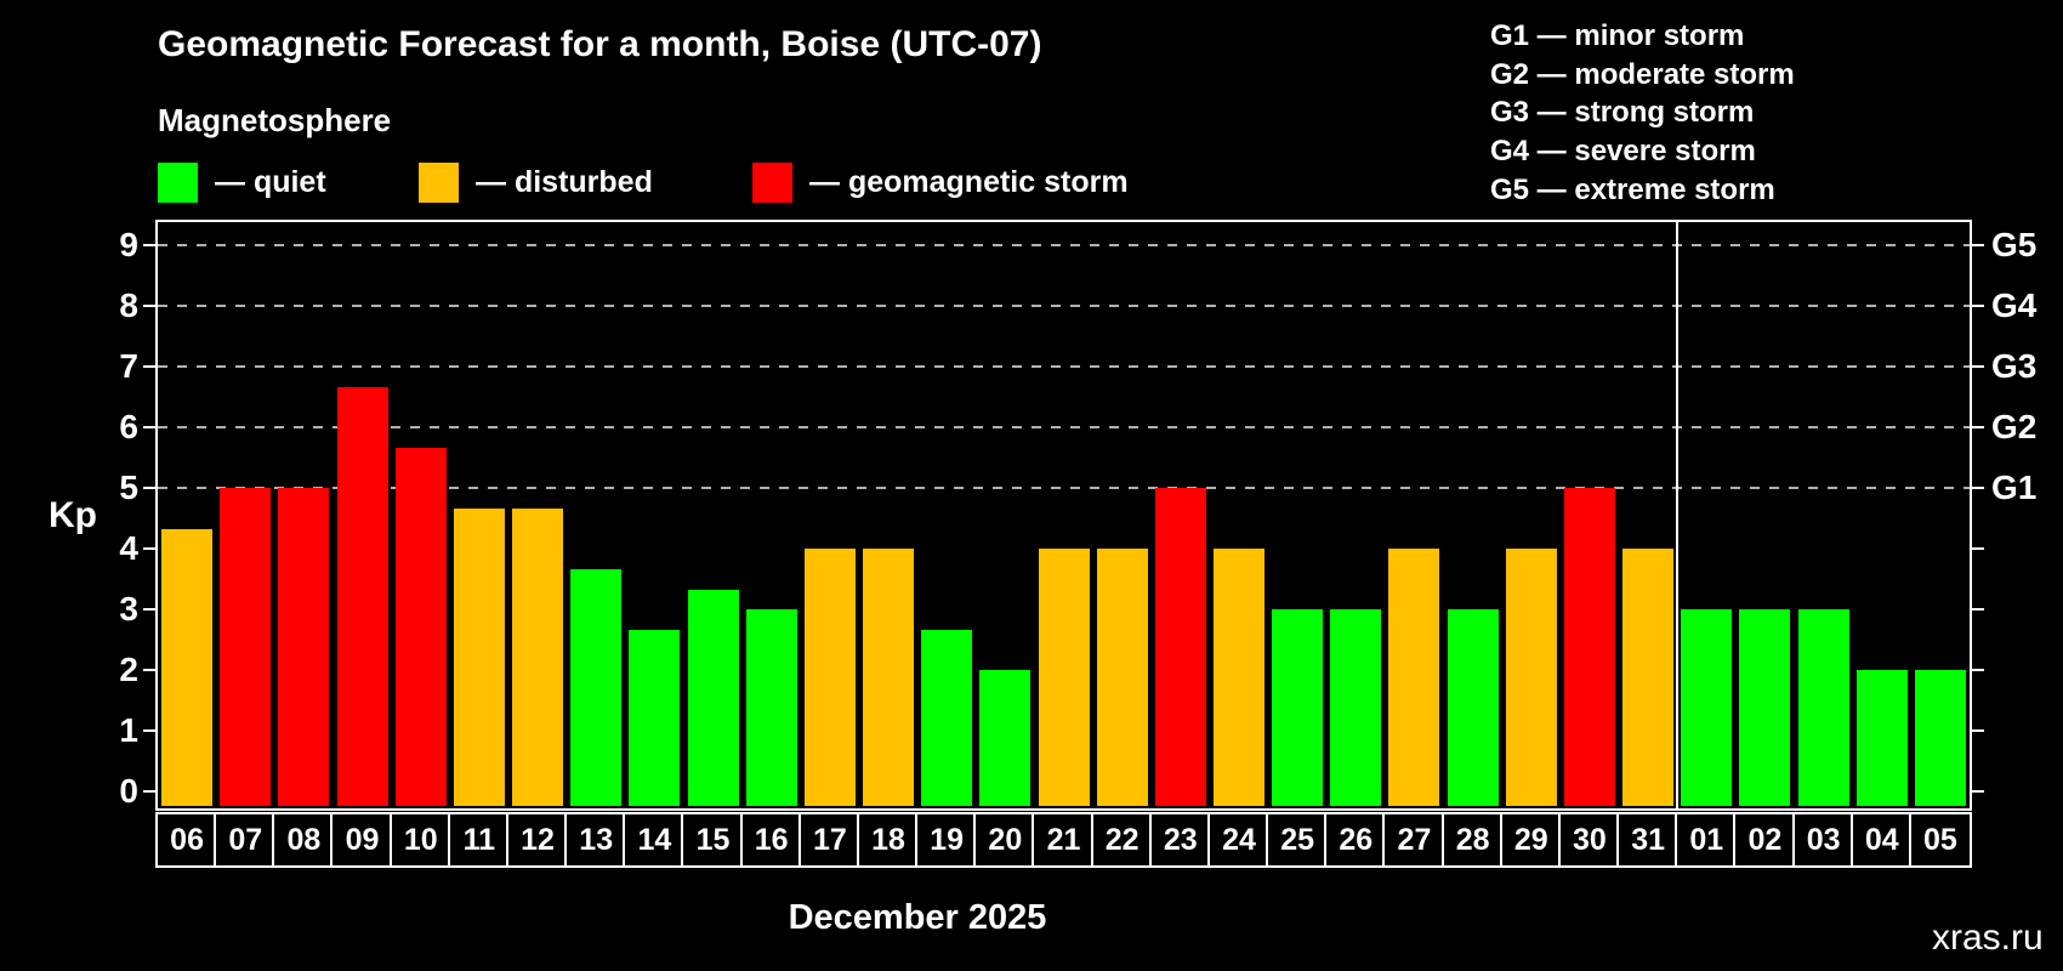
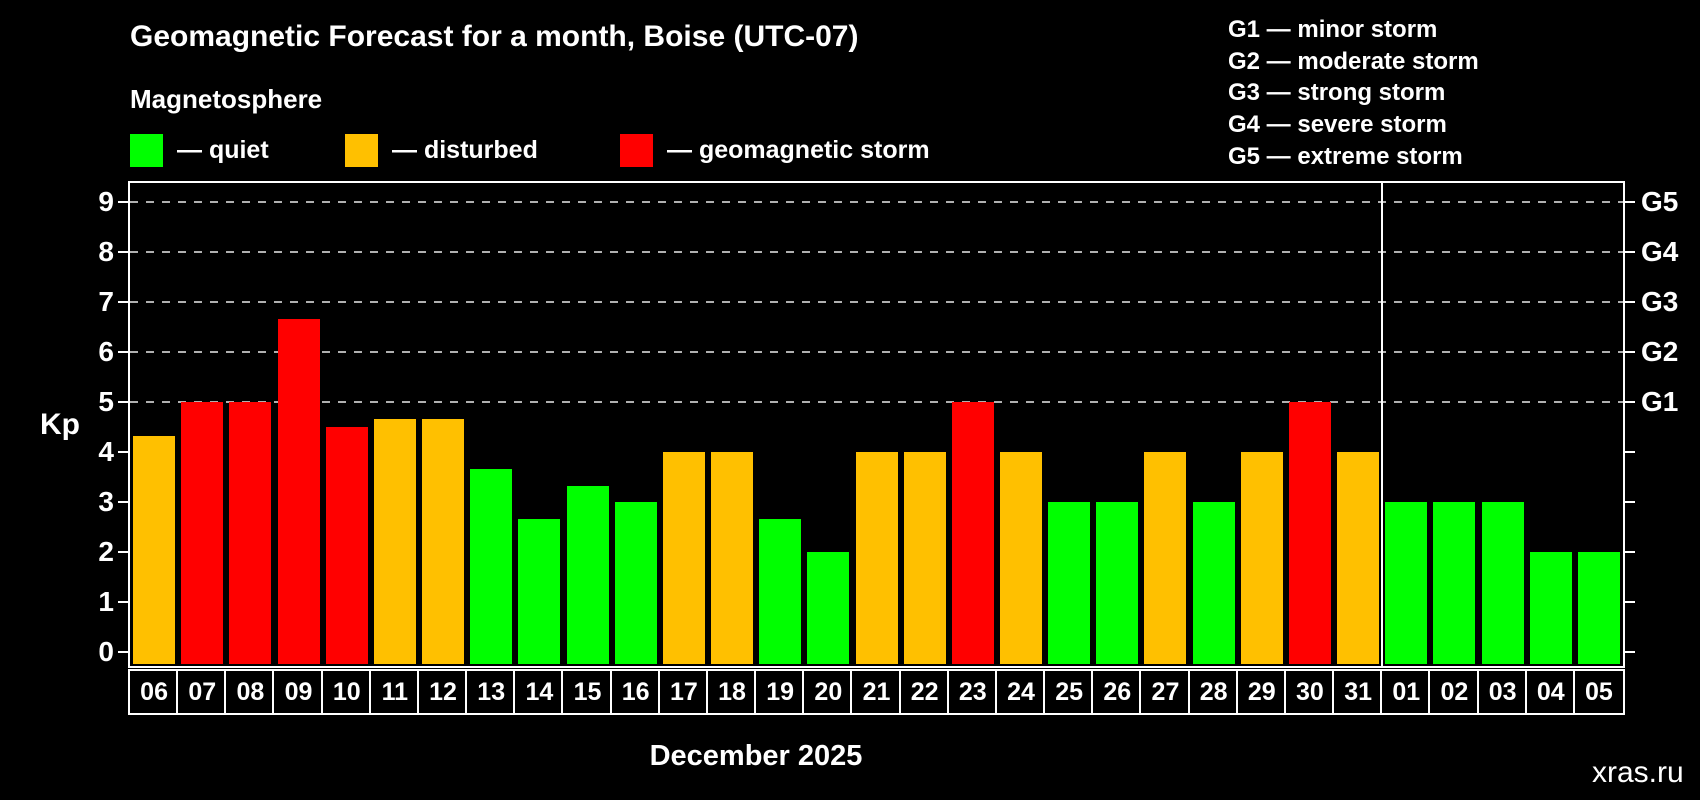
10: 5.7 -> 4.5
